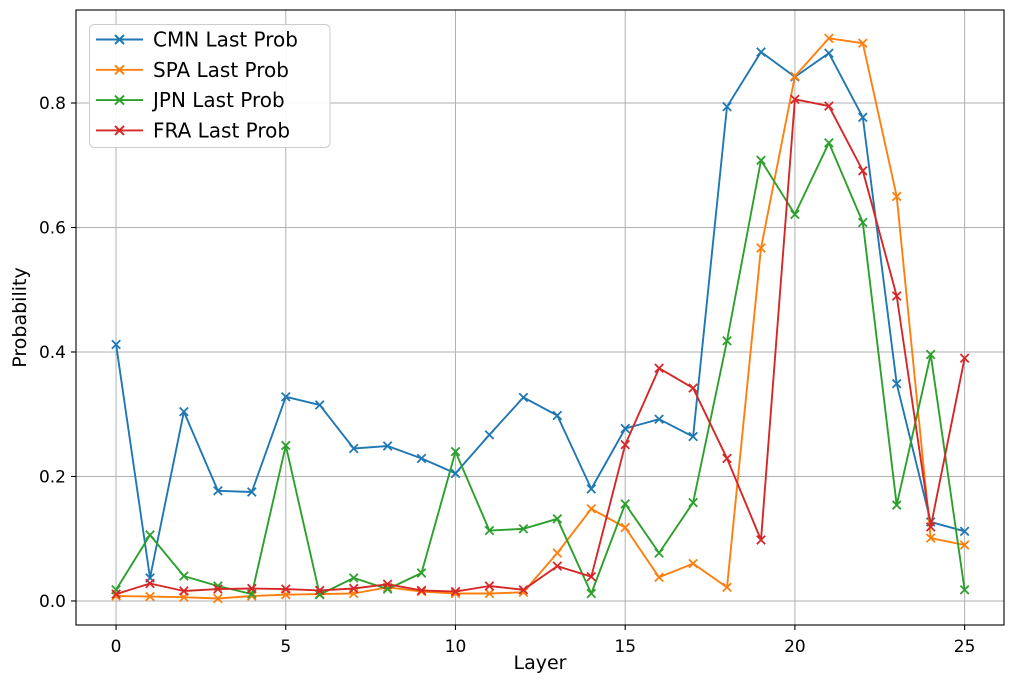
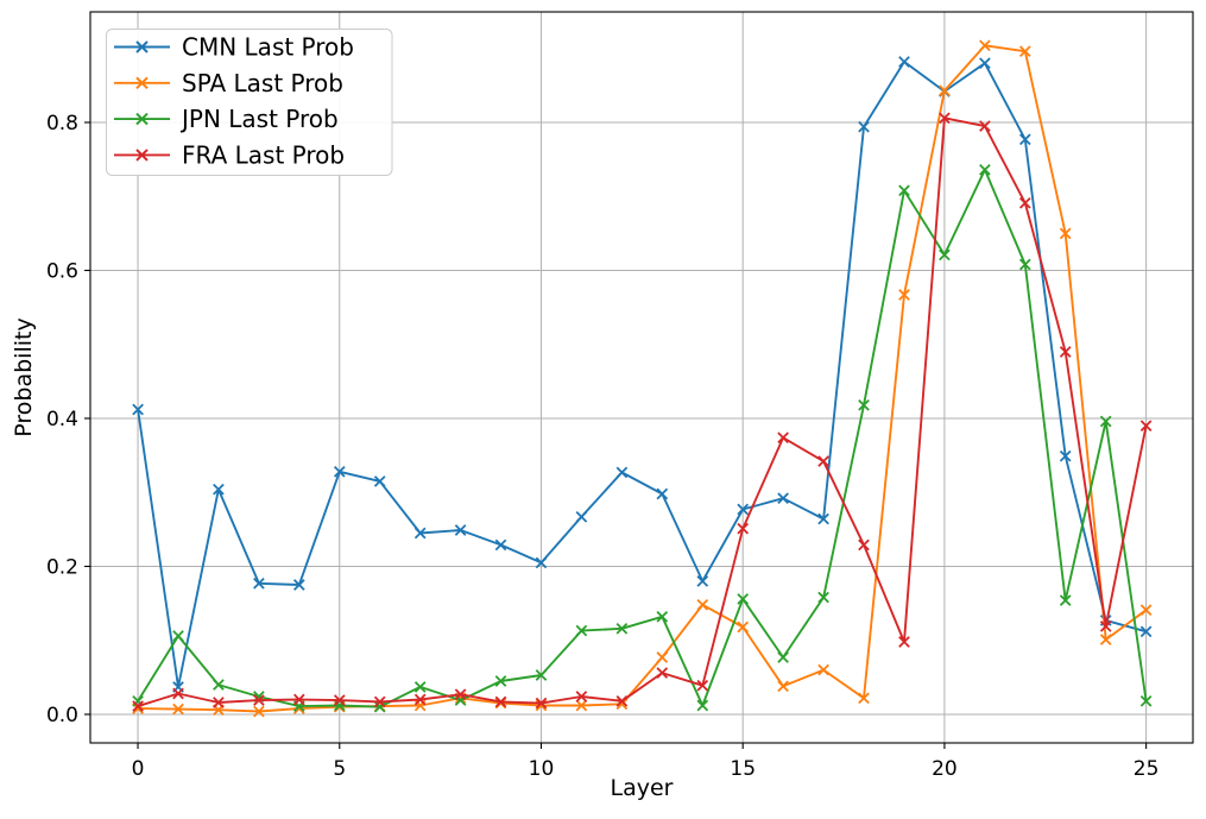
JPN Last Prob/5: 0.25 -> 0.01
JPN Last Prob/10: 0.24 -> 0.05
SPA Last Prob/25: 0.09 -> 0.14
